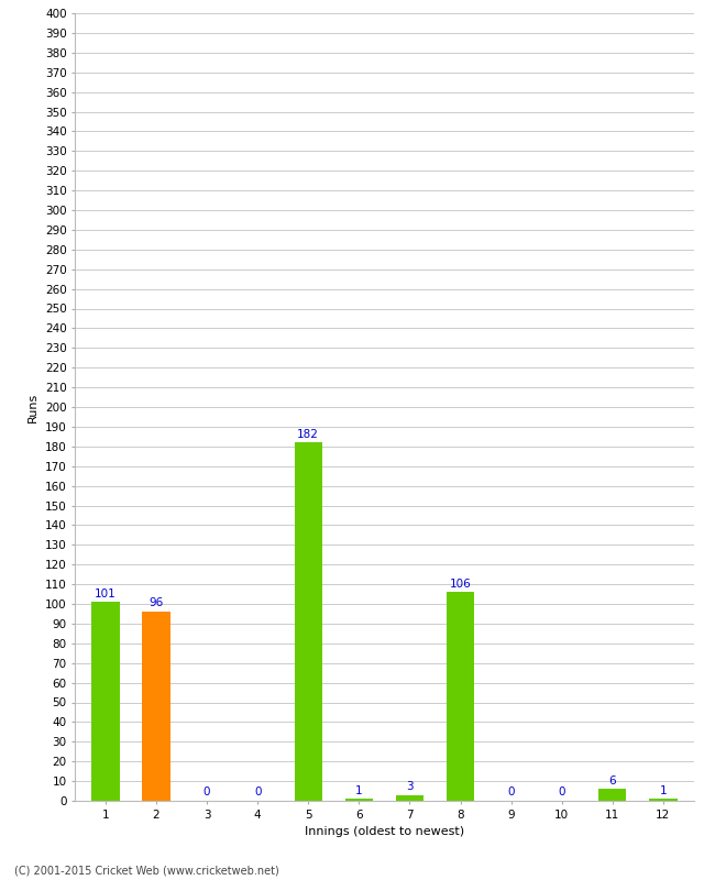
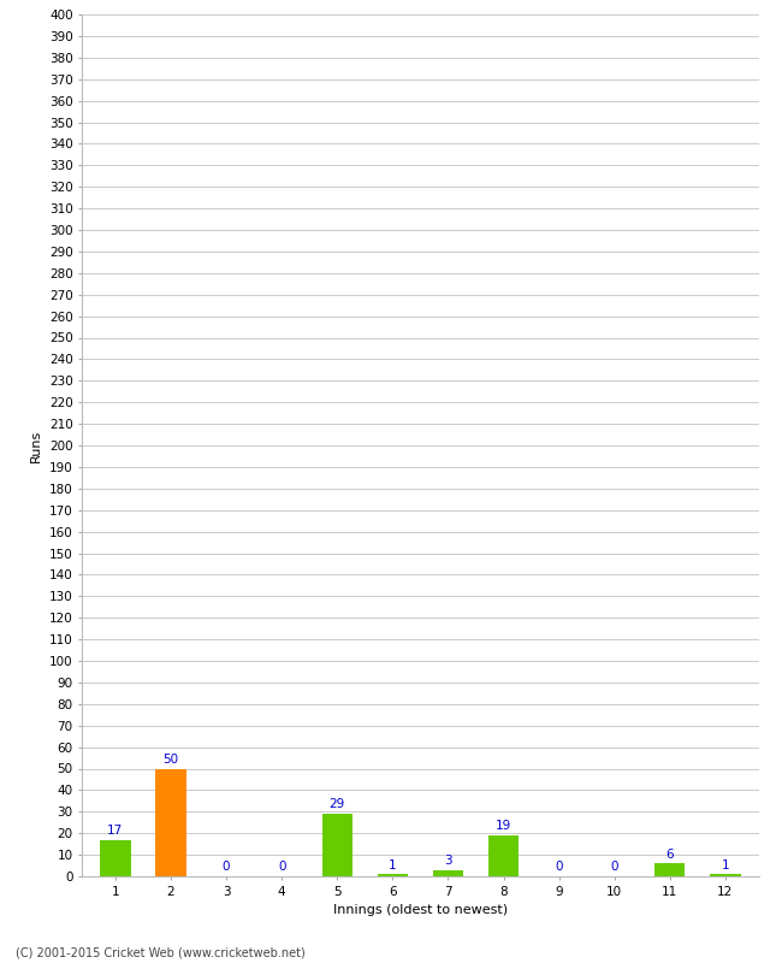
1: 101 -> 17
2: 96 -> 50
5: 182 -> 29
8: 106 -> 19
